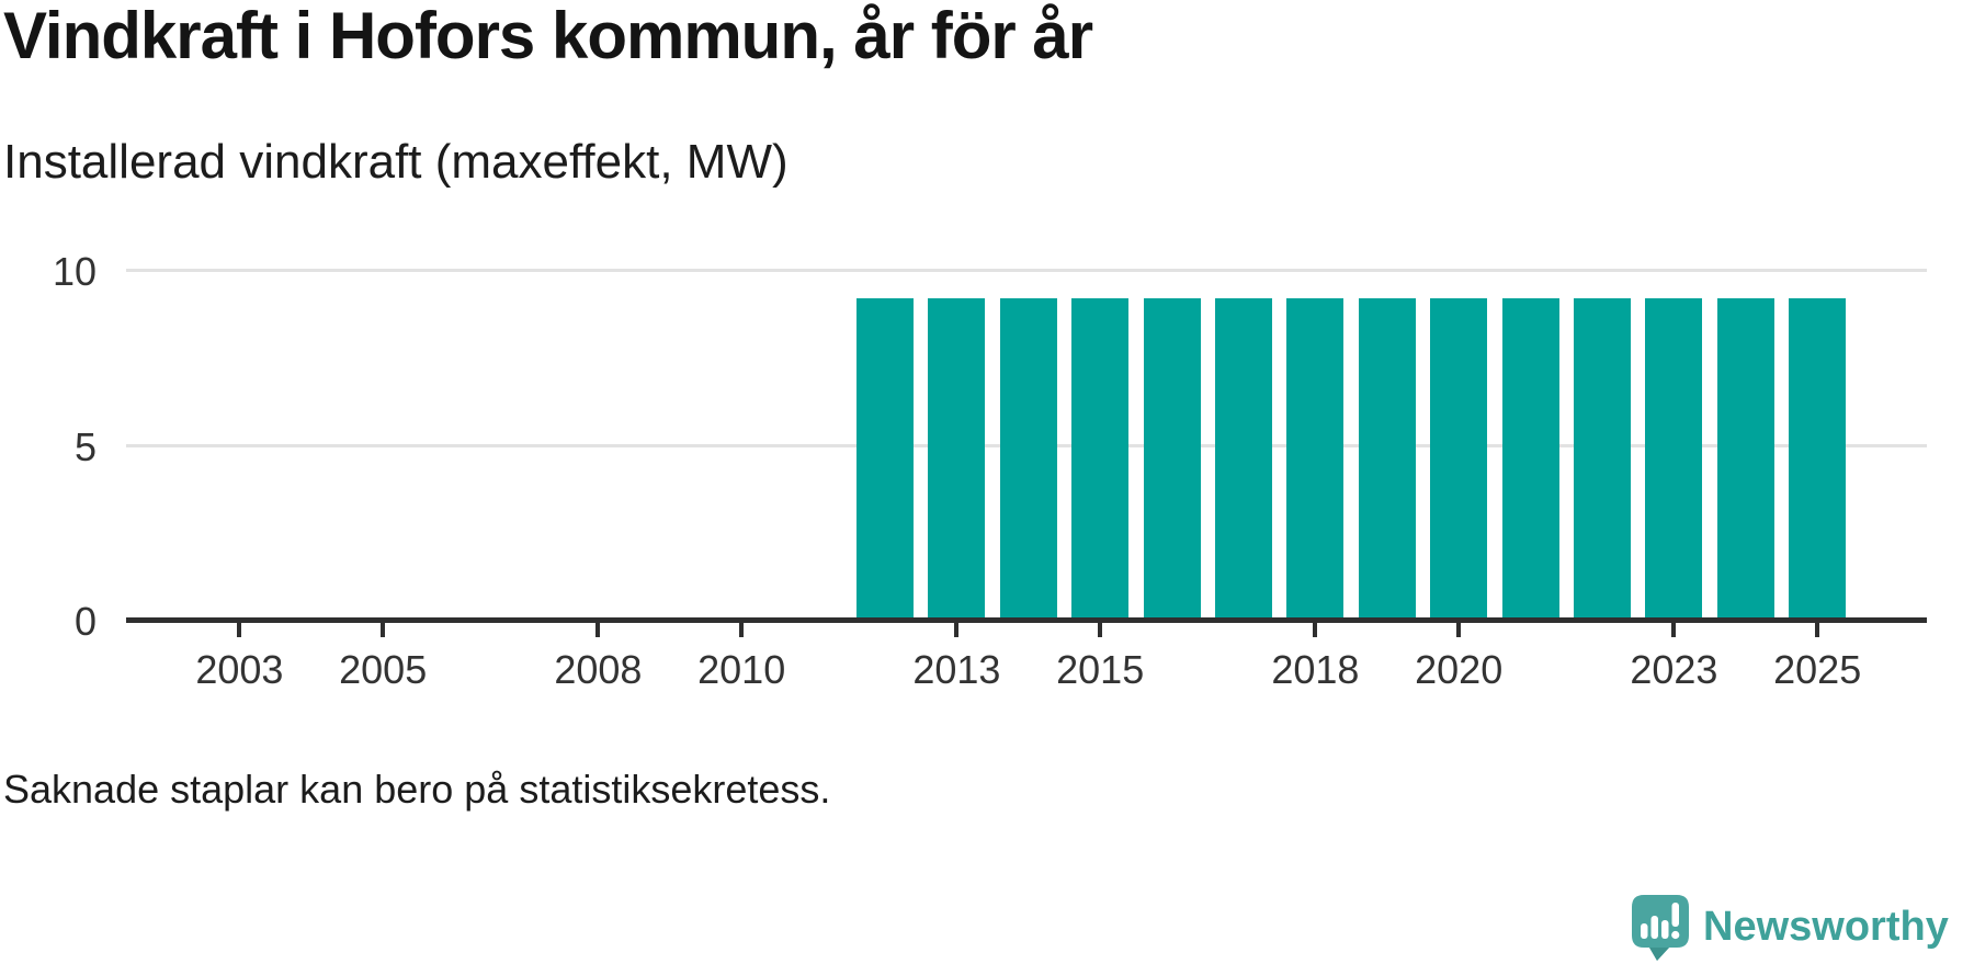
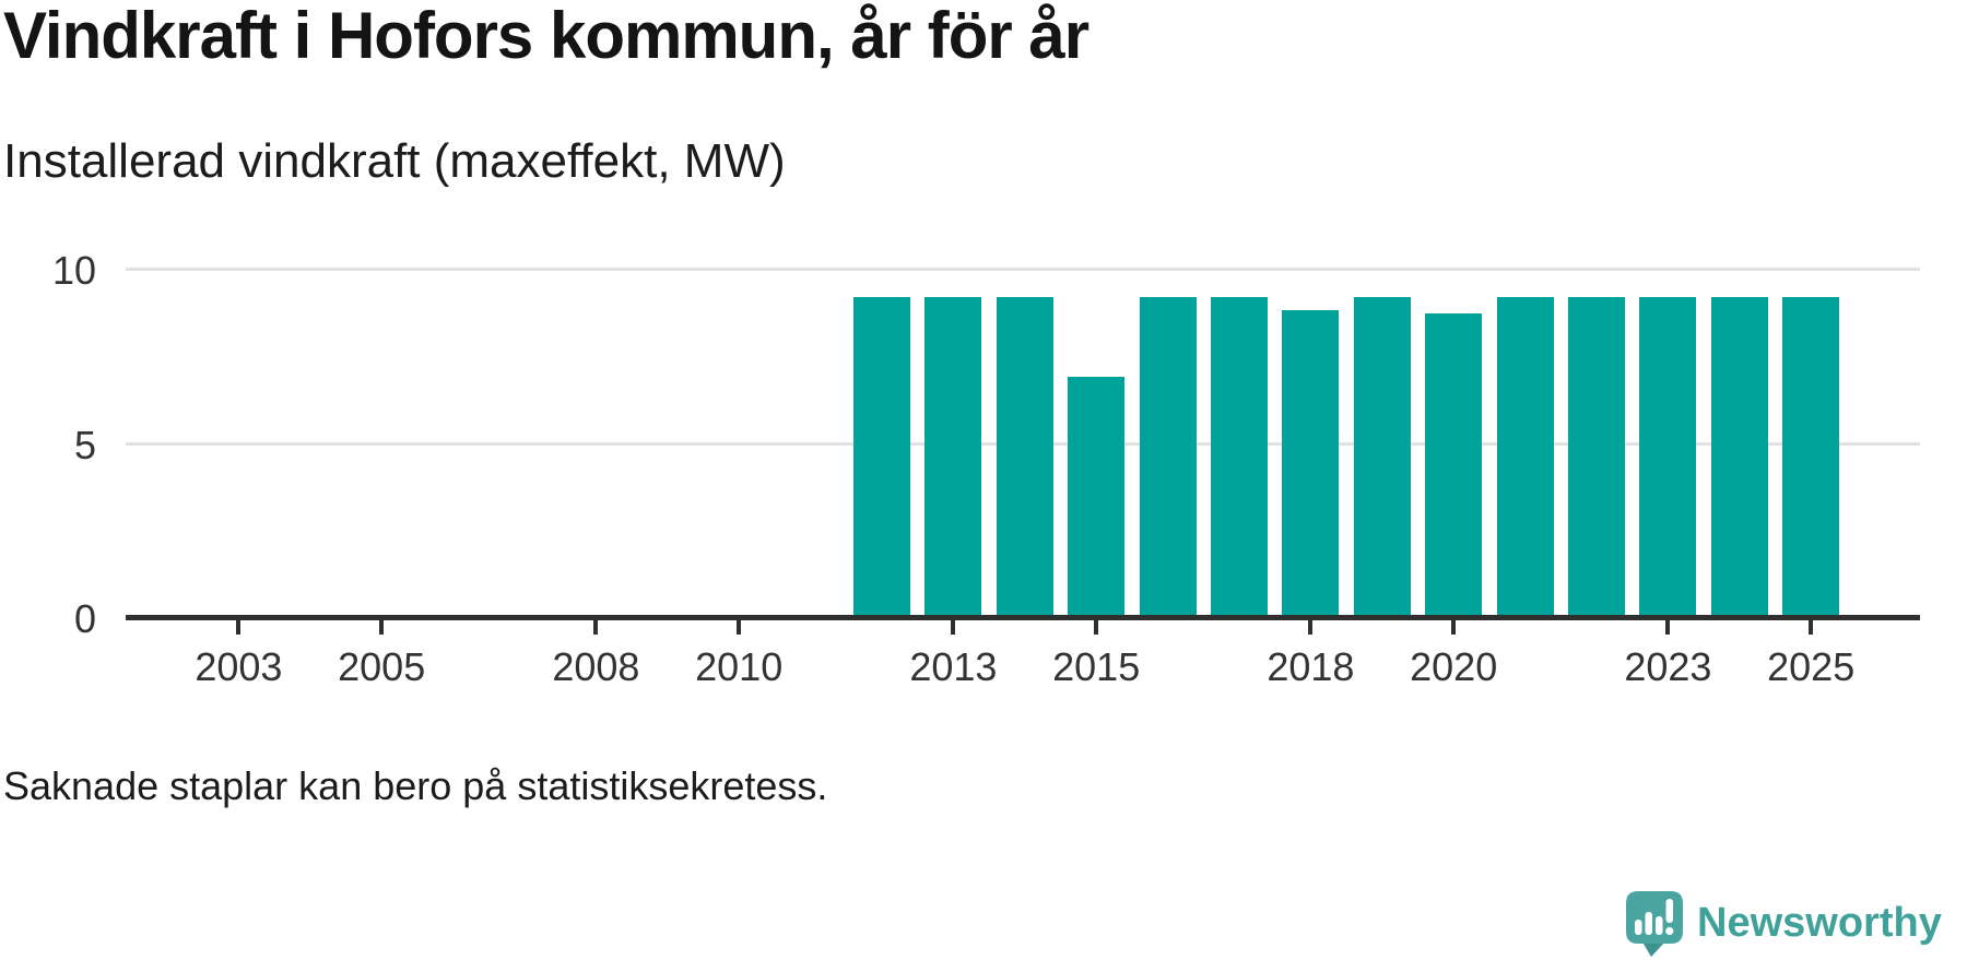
2015: 9.2 -> 6.9
2018: 9.2 -> 8.8
2020: 9.2 -> 8.7
